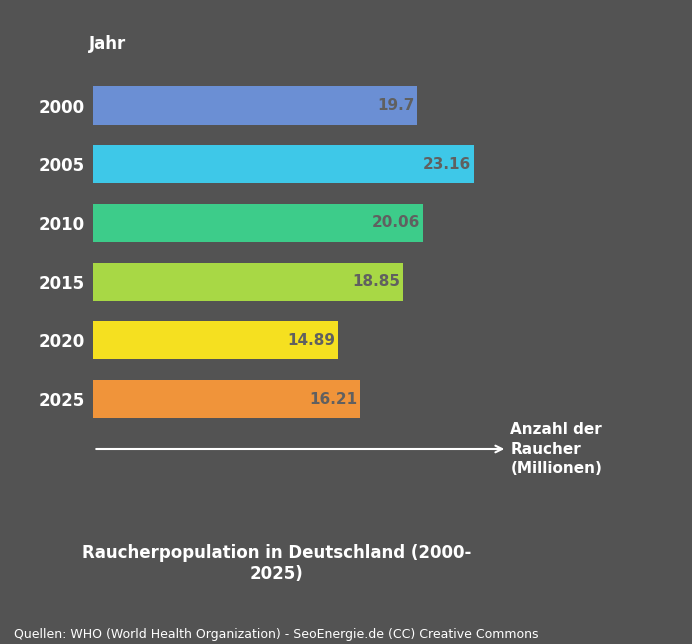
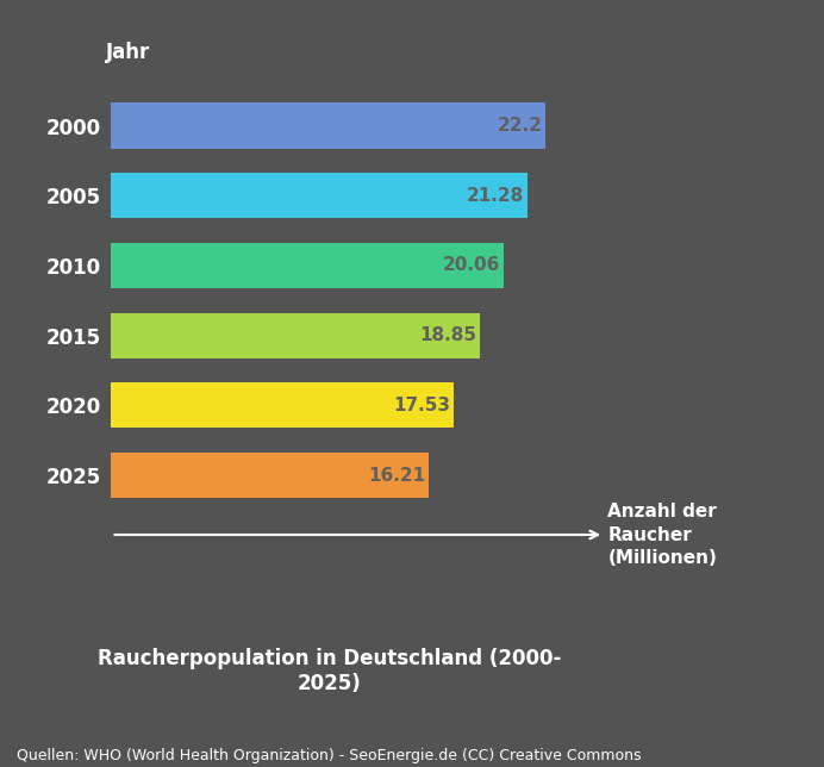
2000: 19.7 -> 22.2
2005: 23.16 -> 21.28
2020: 14.89 -> 17.53
